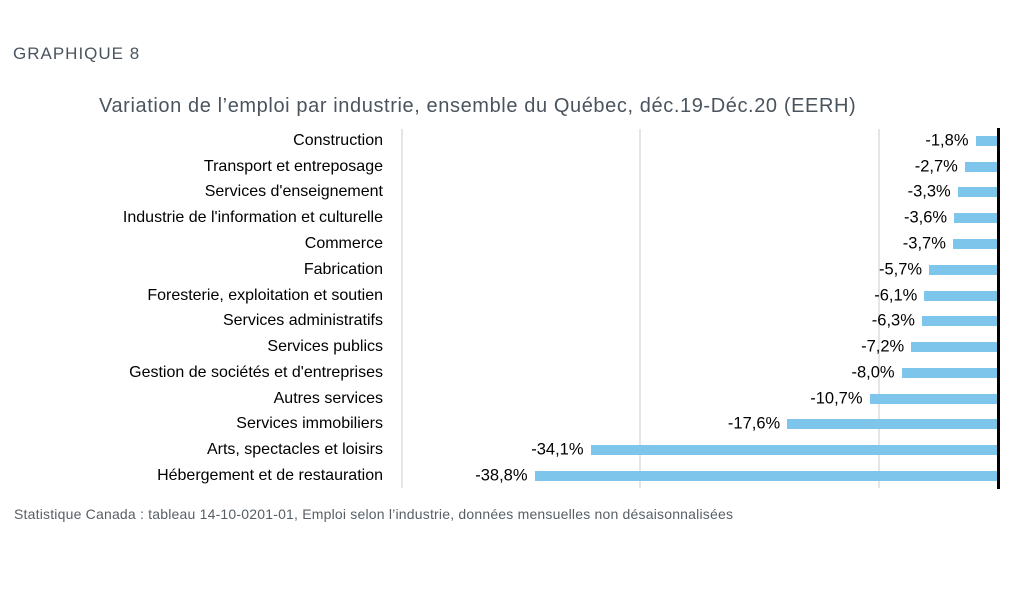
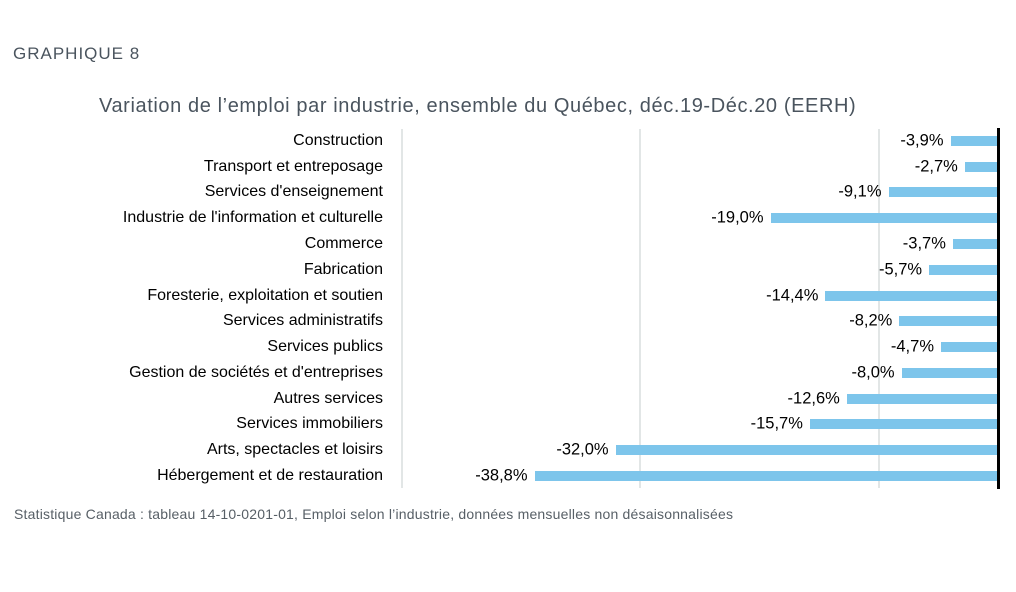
Construction: -1,8% -> -3,9%
Services d'enseignement: -3,3% -> -9,1%
Industrie de l'information et culturelle: -3,6% -> -19,0%
Foresterie, exploitation et soutien: -6,1% -> -14,4%
Services administratifs: -6,3% -> -8,2%
Services publics: -7,2% -> -4,7%
Autres services: -10,7% -> -12,6%
Services immobiliers: -17,6% -> -15,7%
Arts, spectacles et loisirs: -34,1% -> -32,0%
